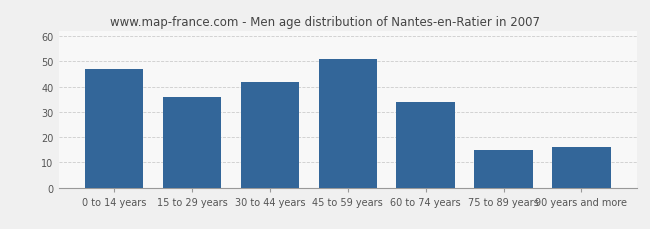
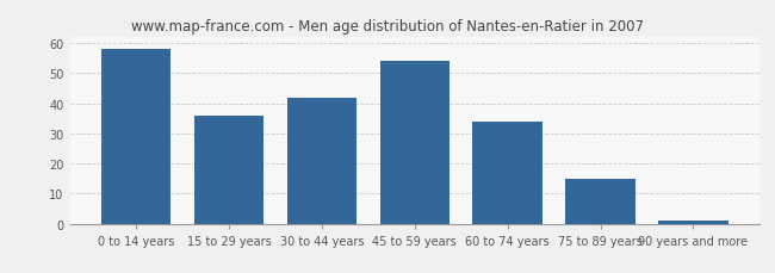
0 to 14 years: 47 -> 58
45 to 59 years: 51 -> 54
90 years and more: 16 -> 1
